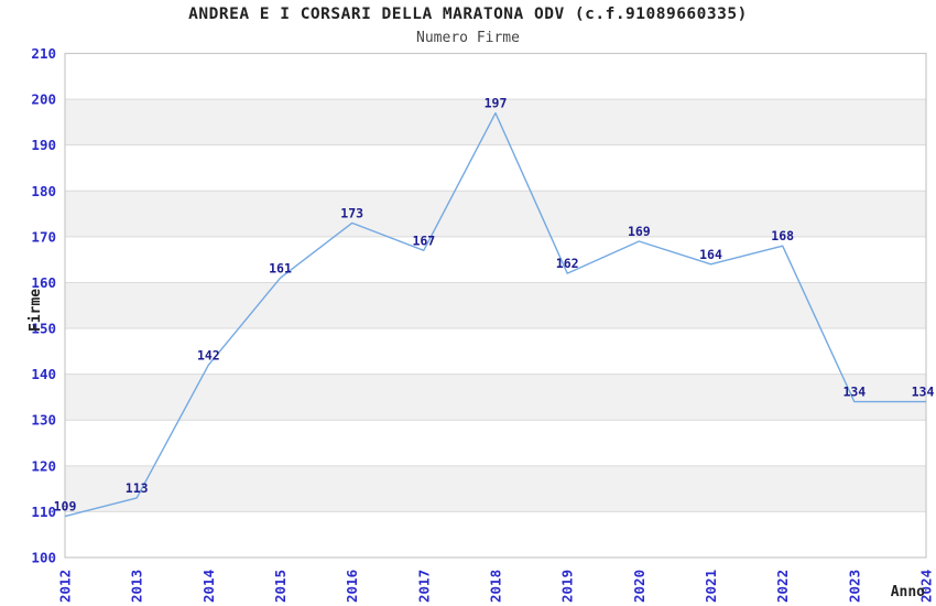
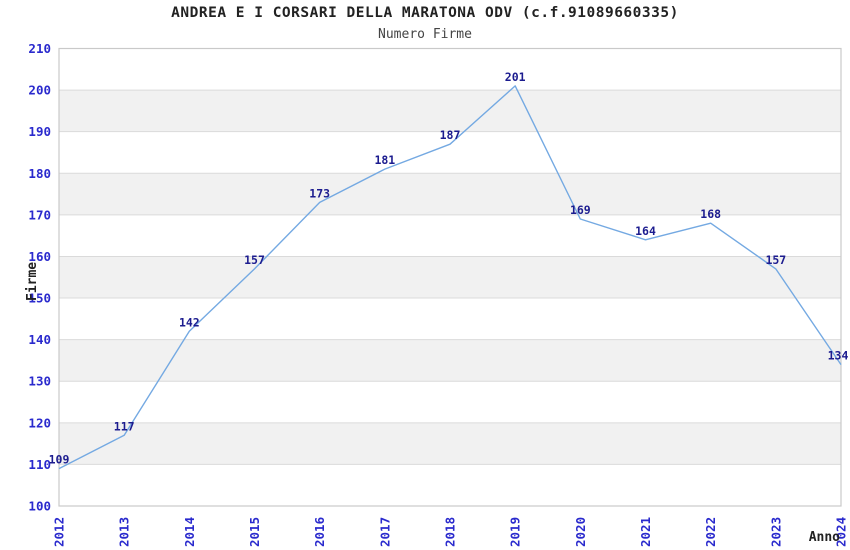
2013: 113 -> 117
2015: 161 -> 157
2017: 167 -> 181
2018: 197 -> 187
2019: 162 -> 201
2023: 134 -> 157
